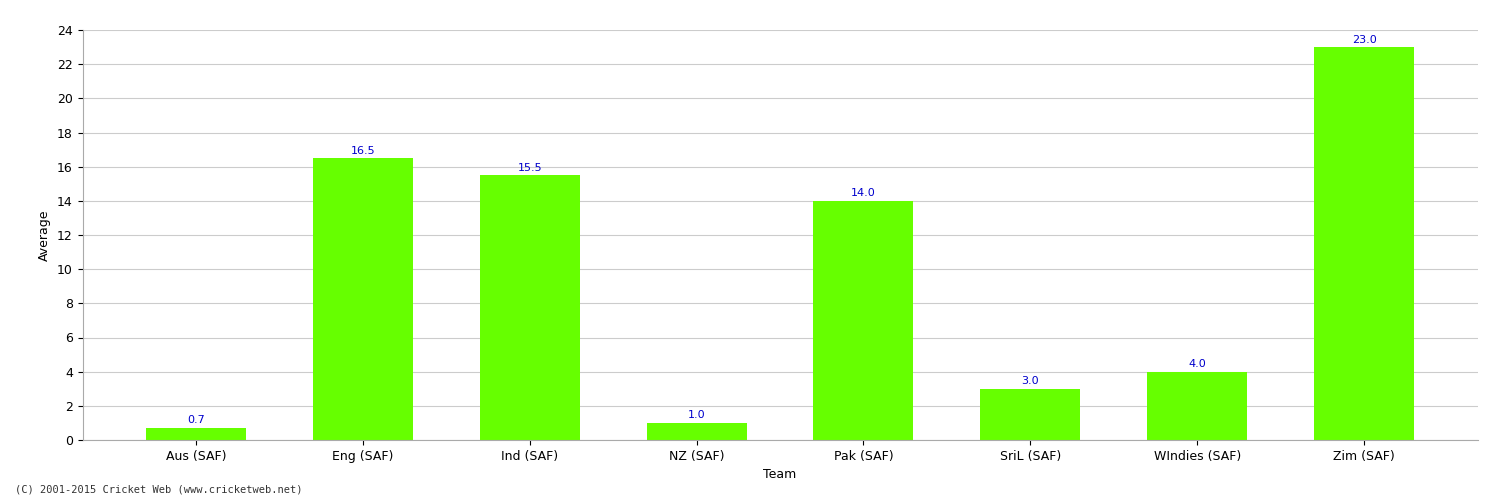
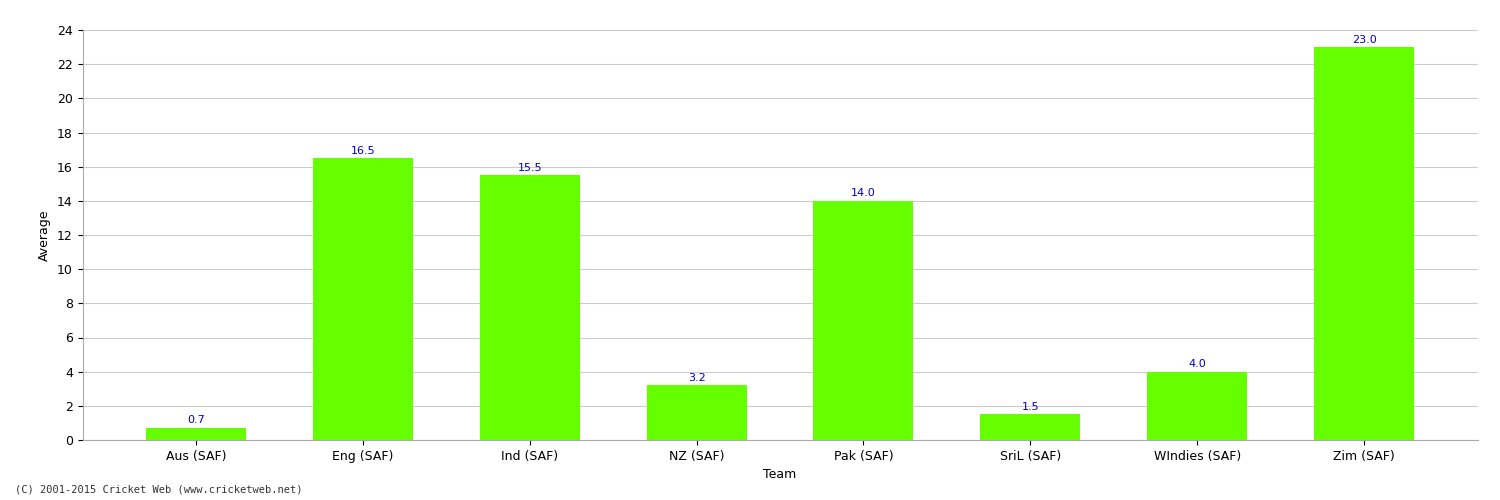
NZ (SAF): 1.0 -> 3.2
SriL (SAF): 3.0 -> 1.5
